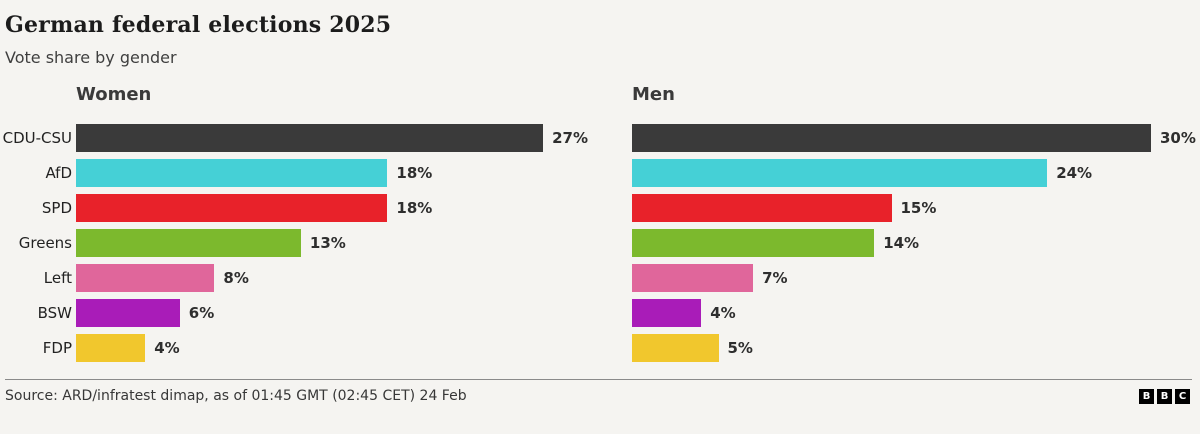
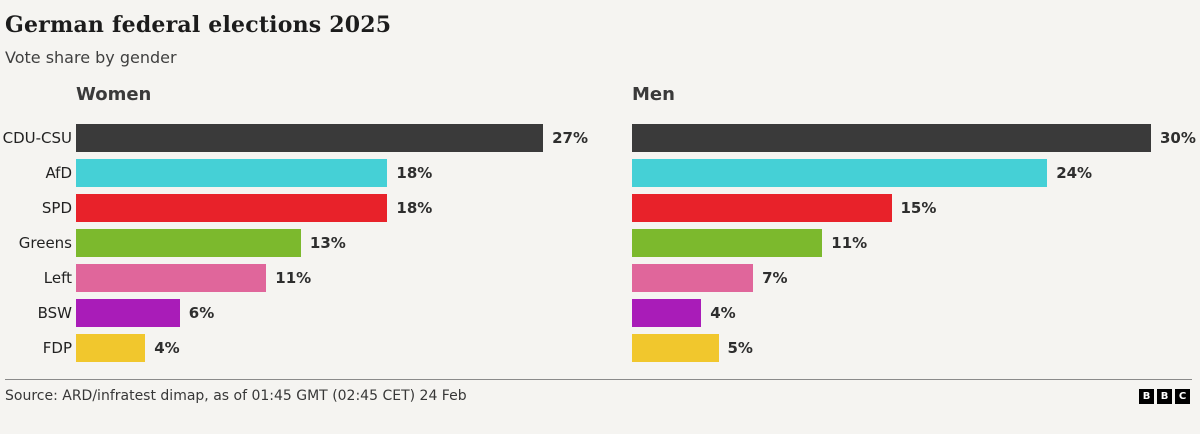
Men/Greens: 14% -> 11%
Women/Left: 8% -> 11%
